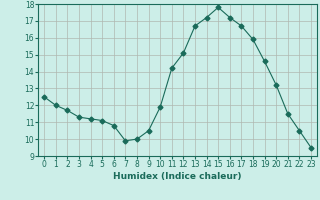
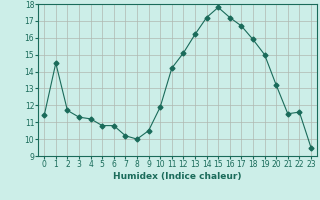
0: 12.5 -> 11.4
1: 12.0 -> 14.5
5: 11.1 -> 10.8
7: 9.9 -> 10.2
13: 16.7 -> 16.2
19: 14.6 -> 15.0
22: 10.5 -> 11.6
